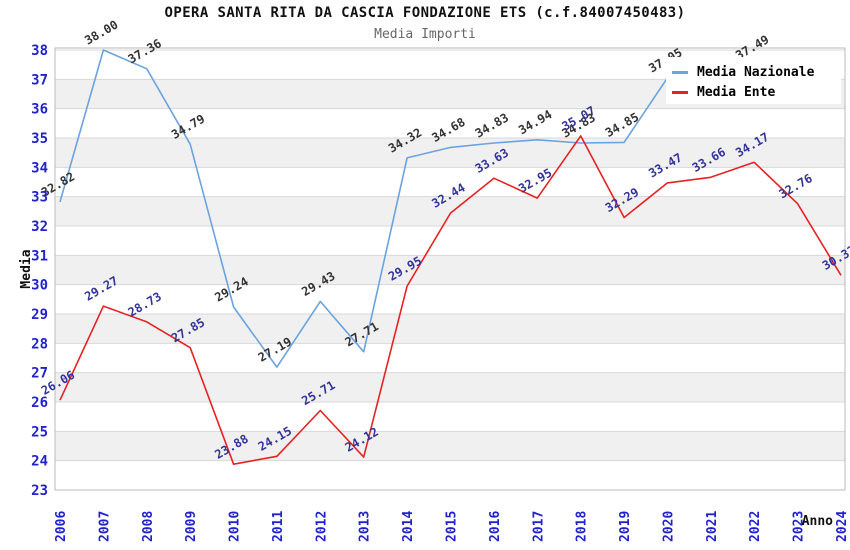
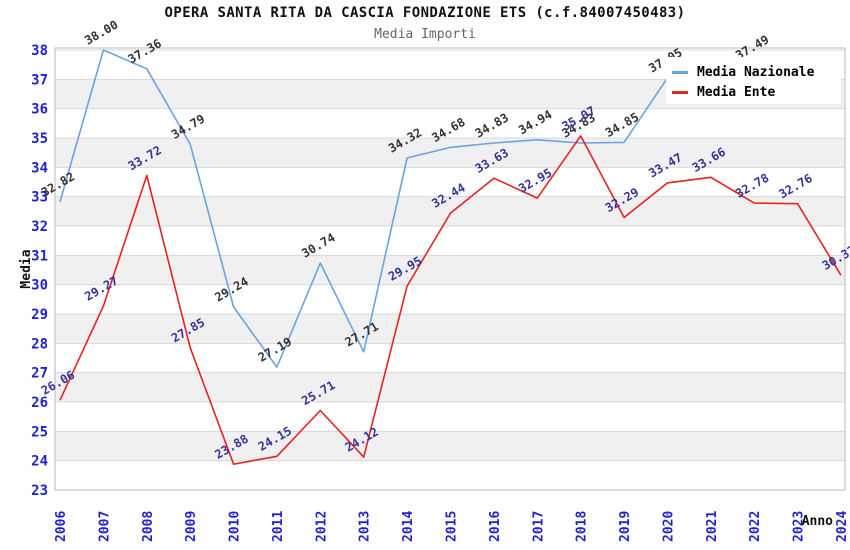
Media Ente/2008: 28.73 -> 33.72
Media Nazionale/2012: 29.43 -> 30.74
Media Ente/2022: 34.17 -> 32.78
